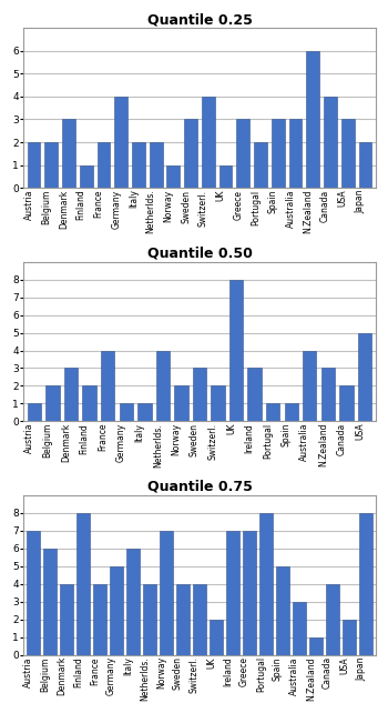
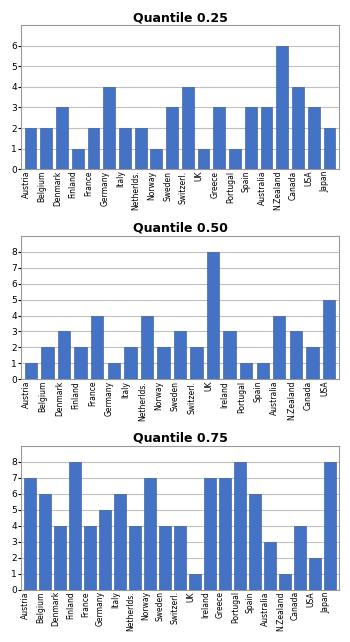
Quantile 0.25/Portugal: 2 -> 1
Quantile 0.50/Italy: 1 -> 2
Quantile 0.75/UK: 2 -> 1
Quantile 0.75/Spain: 5 -> 6
